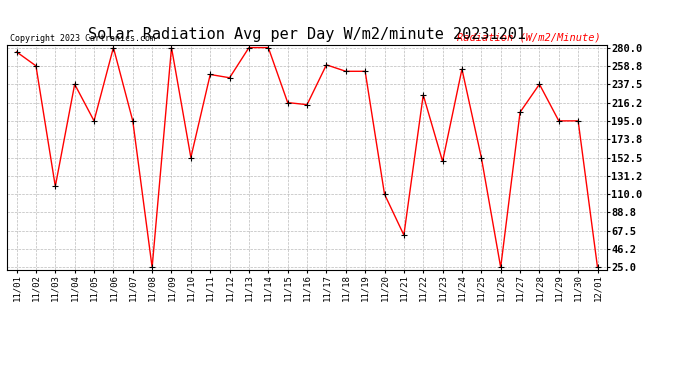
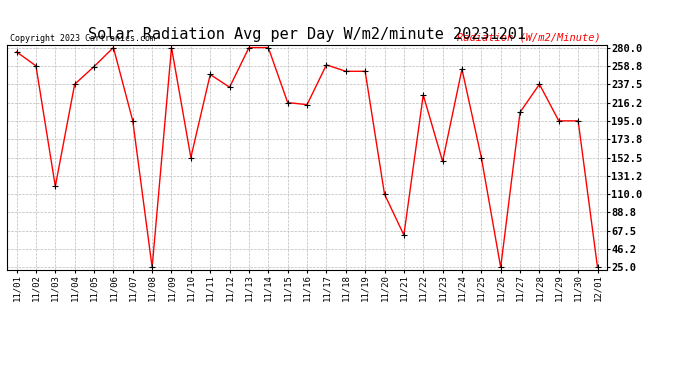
11/05: 195 -> 258
11/12: 245 -> 234
